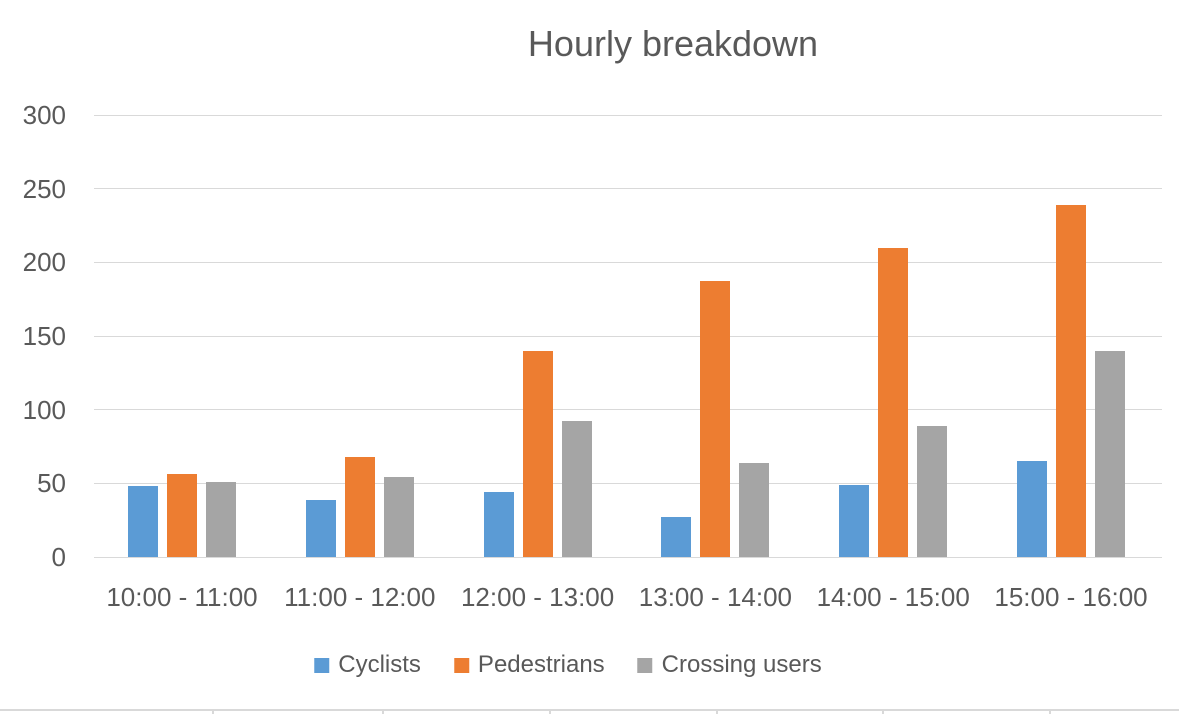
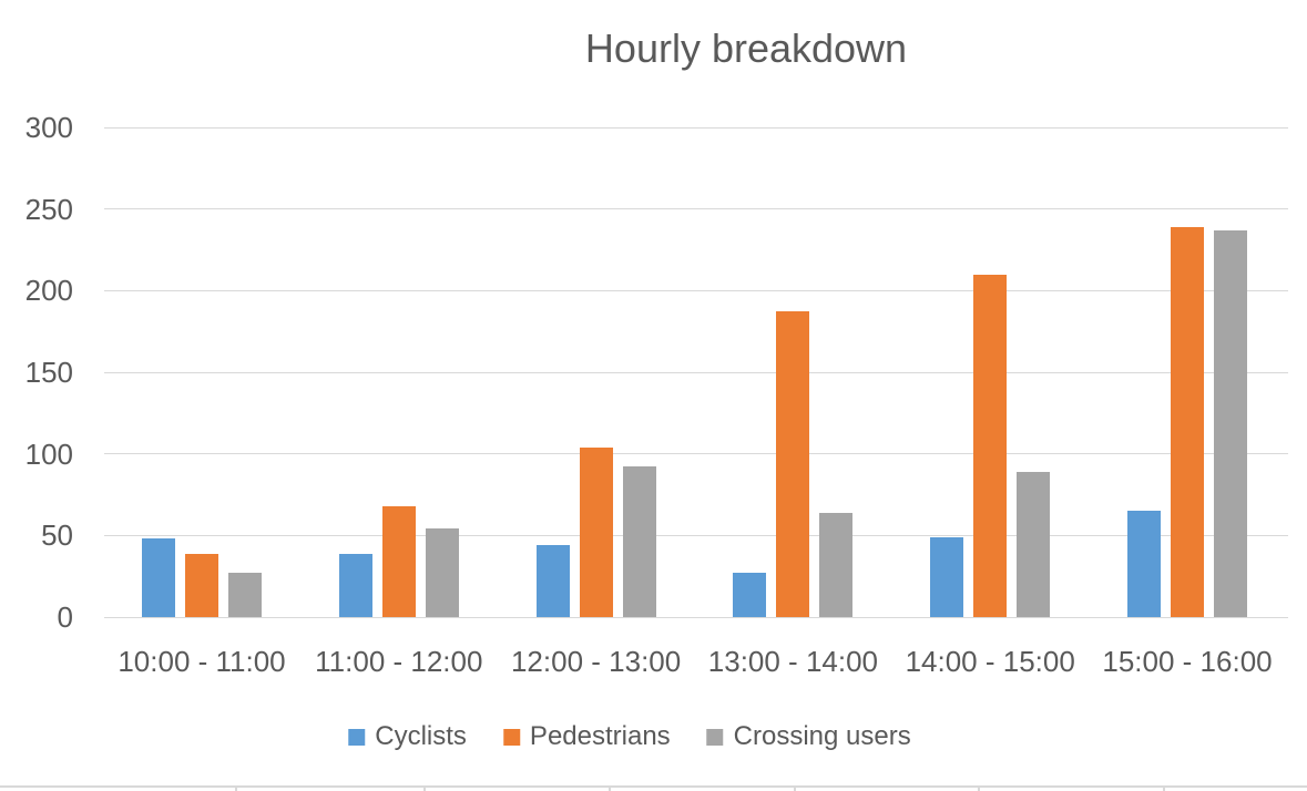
Pedestrians/10:00 - 11:00: 56 -> 39
Crossing users/10:00 - 11:00: 51 -> 27
Pedestrians/12:00 - 13:00: 140 -> 104
Crossing users/15:00 - 16:00: 140 -> 237
